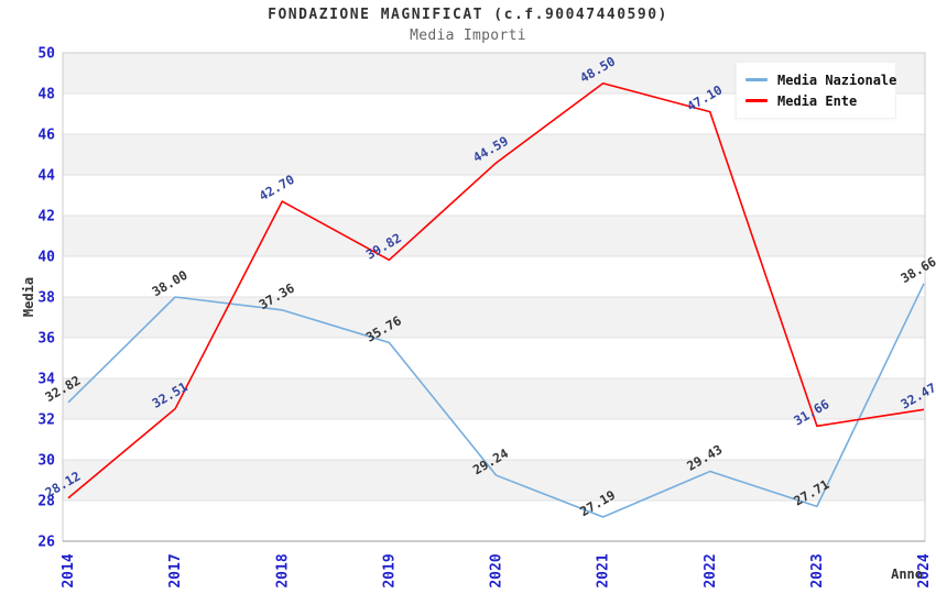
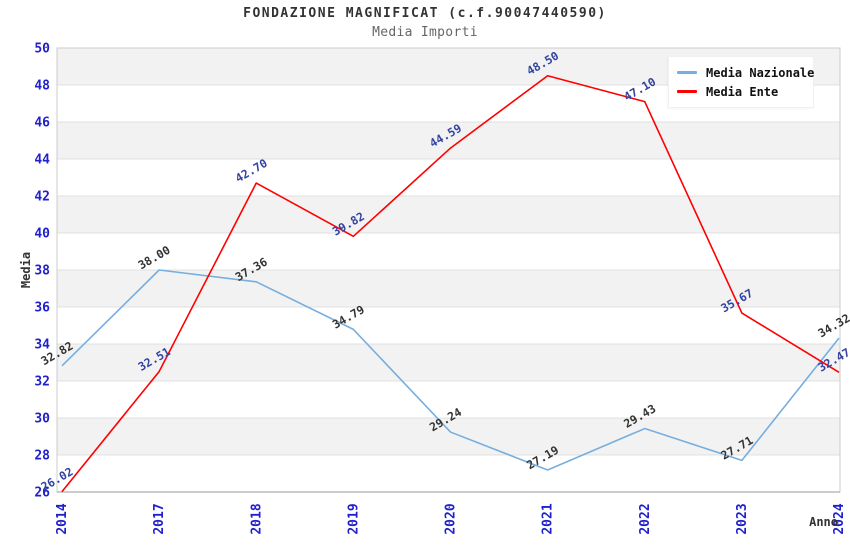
Media Ente/2014: 28.12 -> 26.02
Media Nazionale/2019: 35.76 -> 34.79
Media Ente/2023: 31.66 -> 35.67
Media Nazionale/2024: 38.66 -> 34.32
